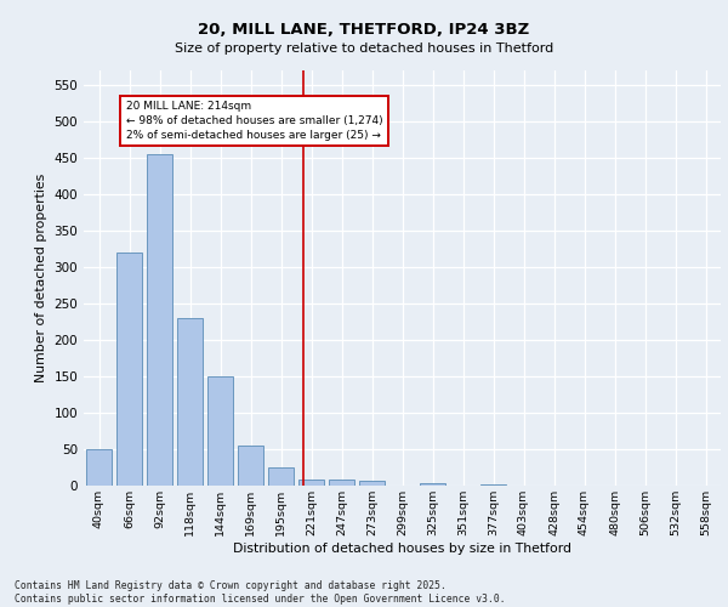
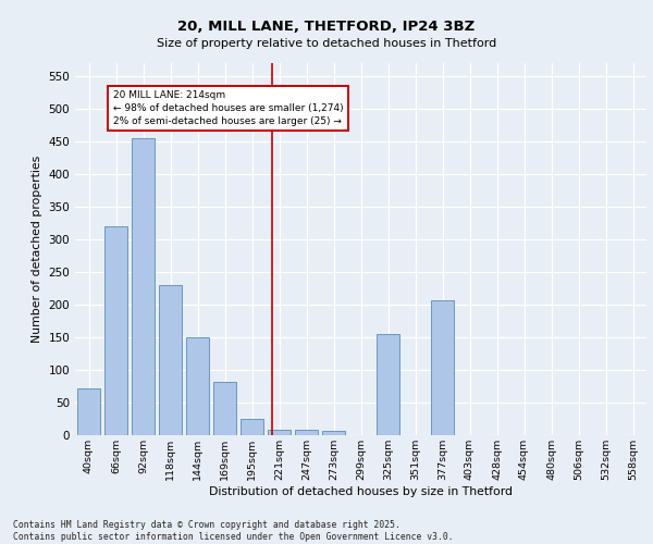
40sqm: 50 -> 72
169sqm: 55 -> 82
325sqm: 4 -> 154
377sqm: 1 -> 206
